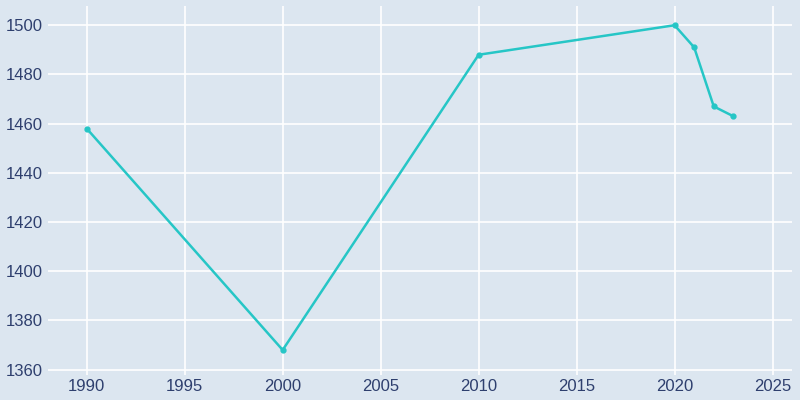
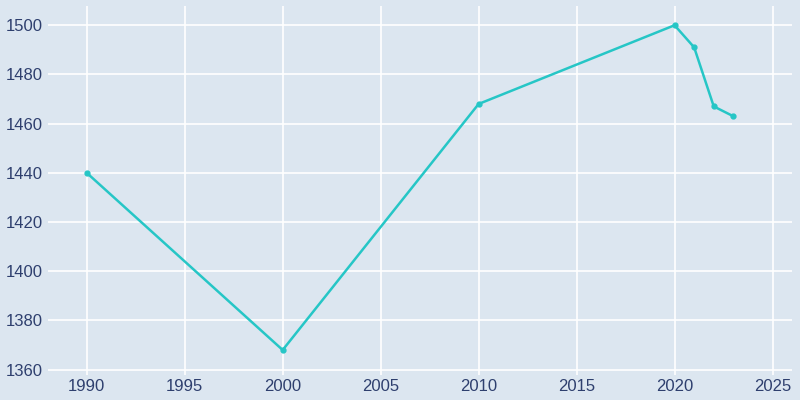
1990: 1458 -> 1440
2010: 1488 -> 1468
